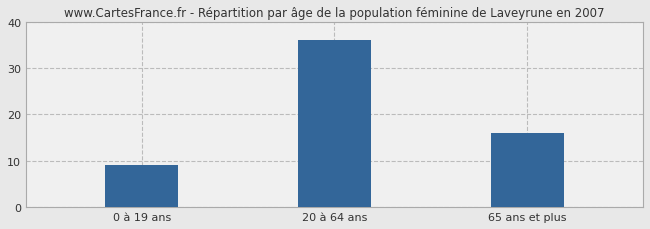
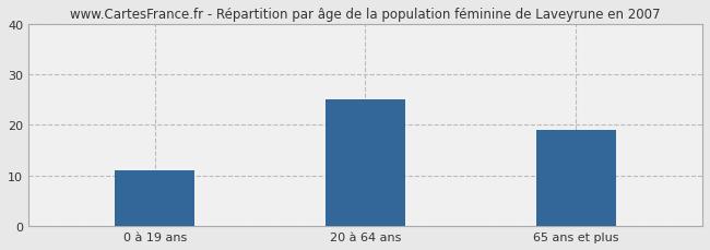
0 à 19 ans: 9 -> 11
20 à 64 ans: 36 -> 25
65 ans et plus: 16 -> 19
